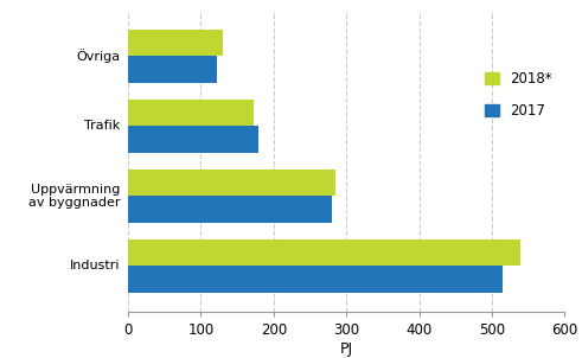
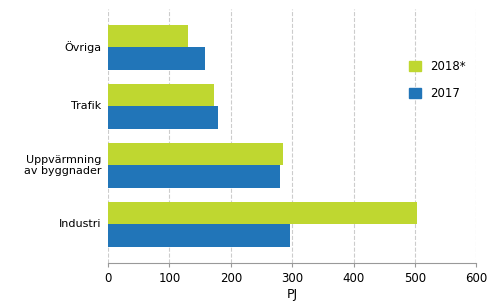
2017/Övriga: 122 -> 158
2018*/Industri: 540 -> 504
2017/Industri: 515 -> 296
